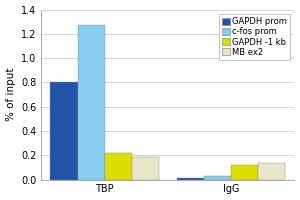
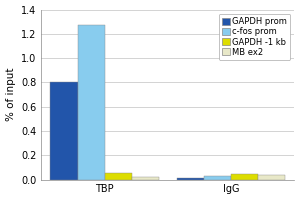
GAPDH -1 kb/TBP: 0.22 -> 0.06
MB ex2/TBP: 0.19 -> 0.02
GAPDH -1 kb/IgG: 0.12 -> 0.04
MB ex2/IgG: 0.14 -> 0.04
